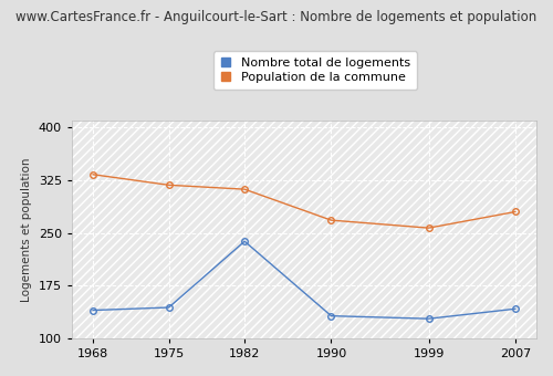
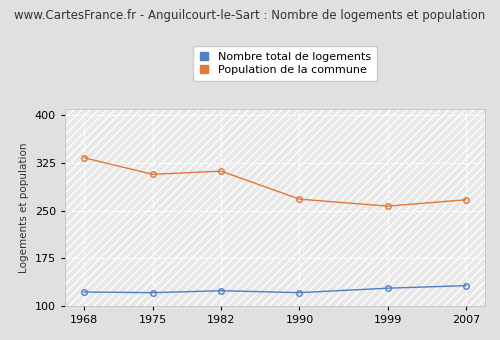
Nombre total de logements/1968: 140 -> 122
Nombre total de logements/1975: 144 -> 121
Population de la commune/1975: 318 -> 307
Nombre total de logements/1982: 238 -> 124
Nombre total de logements/1990: 132 -> 121
Nombre total de logements/2007: 142 -> 132
Population de la commune/2007: 280 -> 267
